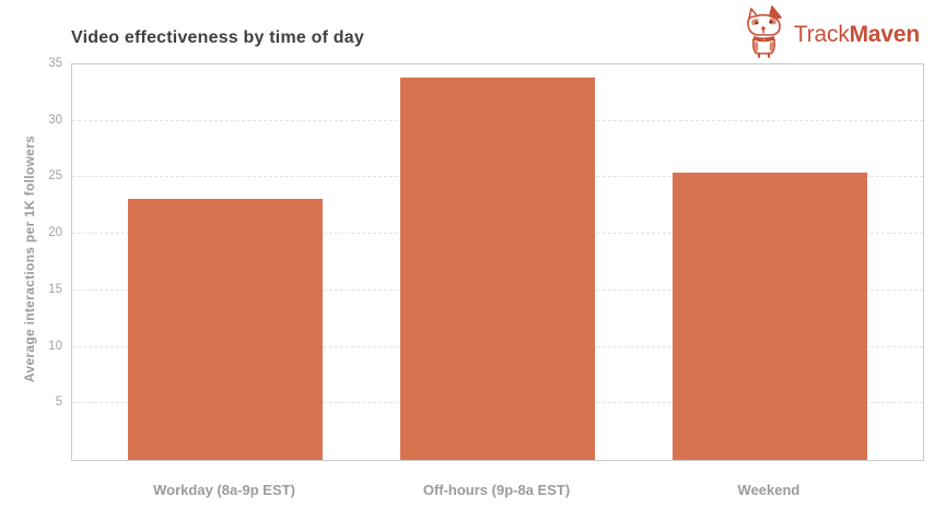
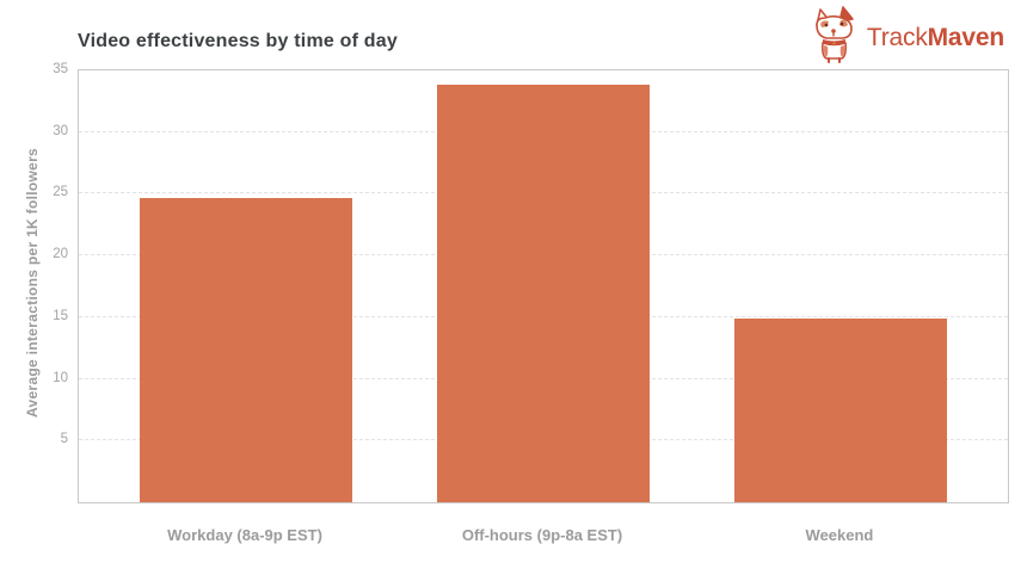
Workday (8a-9p EST): 23.1 -> 24.7
Weekend: 25.4 -> 14.9
